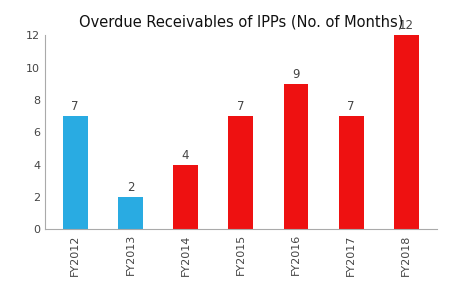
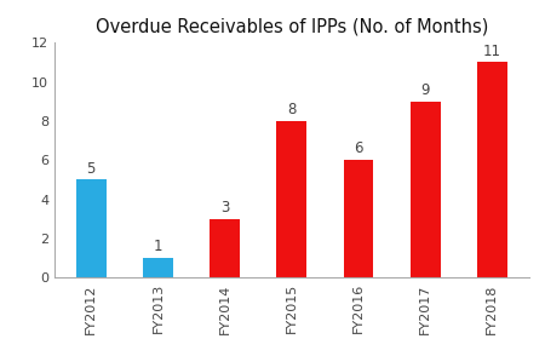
FY2012: 7 -> 5
FY2013: 2 -> 1
FY2014: 4 -> 3
FY2015: 7 -> 8
FY2016: 9 -> 6
FY2017: 7 -> 9
FY2018: 12 -> 11
